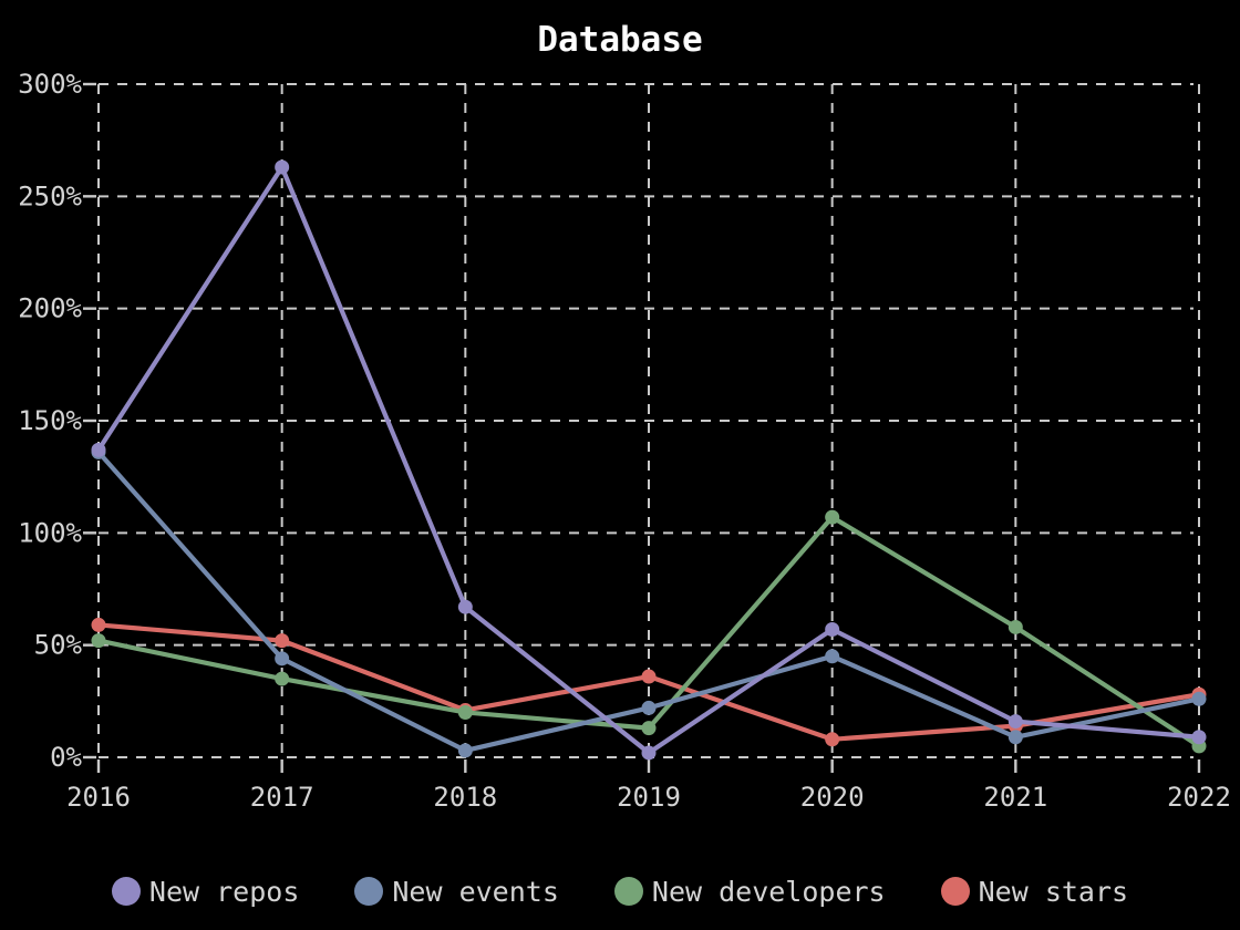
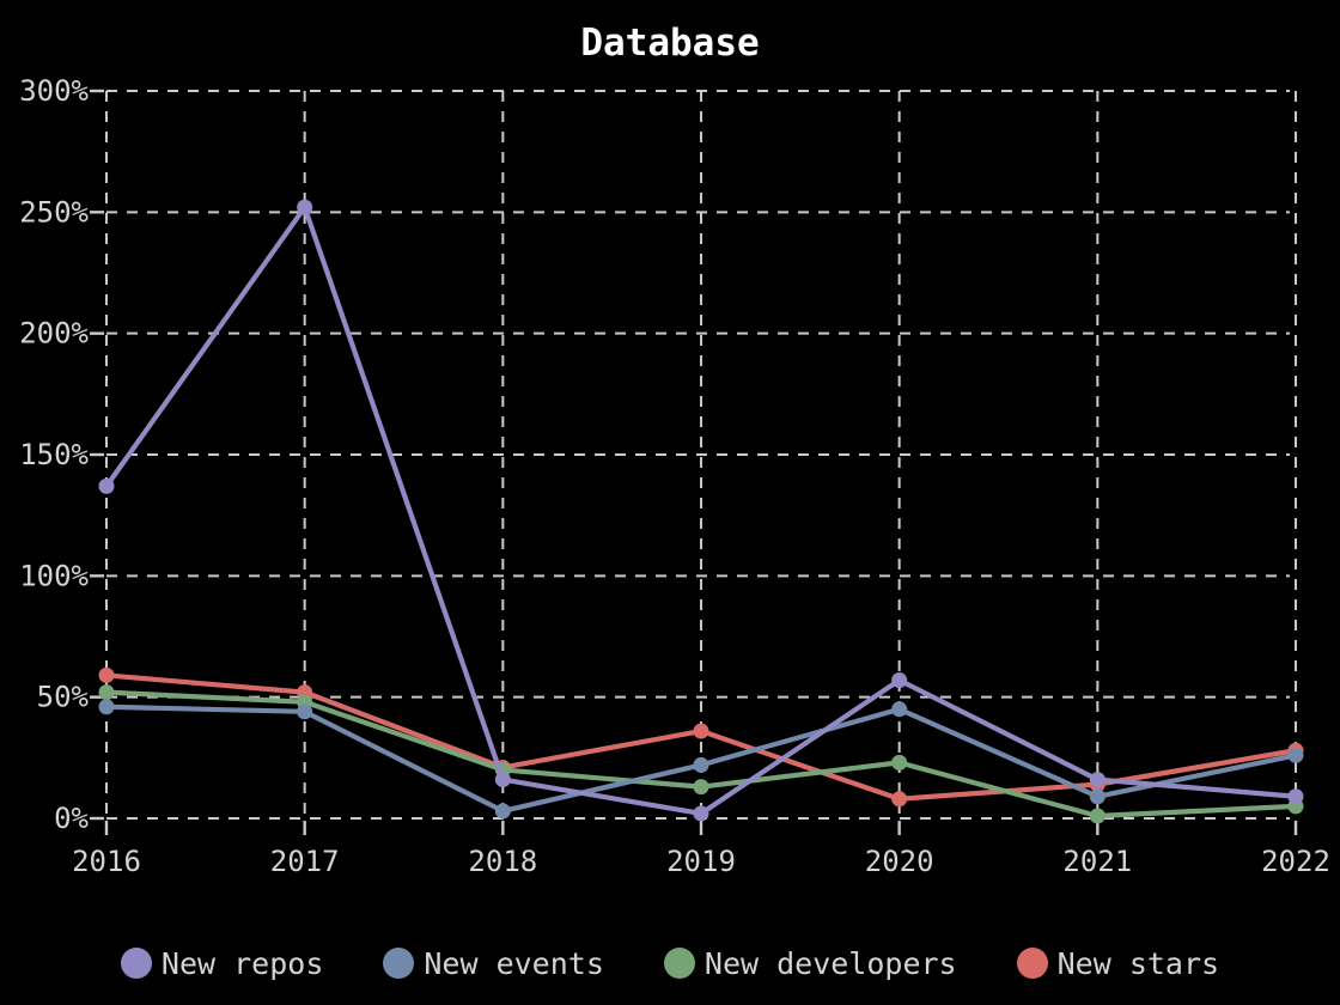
New events/2016: 136% -> 46%
New repos/2017: 263% -> 252%
New developers/2017: 35% -> 48%
New repos/2018: 67% -> 16%
New developers/2020: 107% -> 23%
New developers/2021: 58% -> 1%
